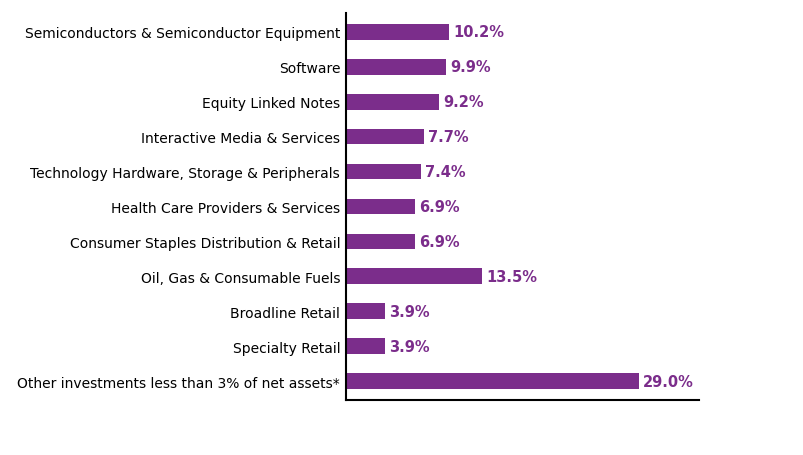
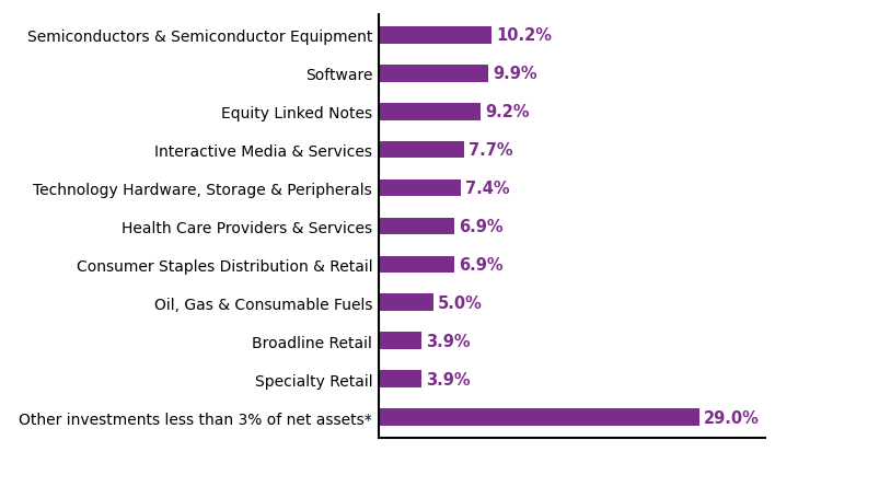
Oil, Gas & Consumable Fuels: 13.5% -> 5.0%
